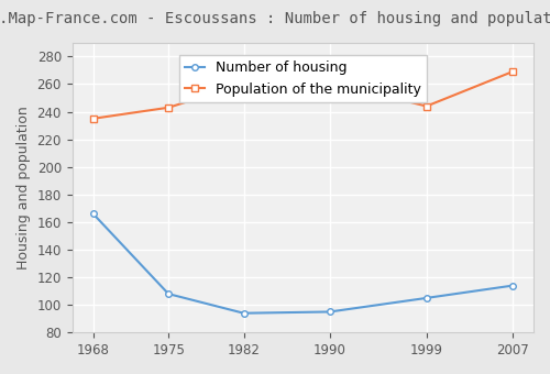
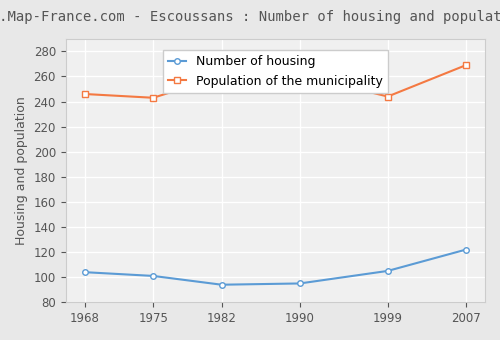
Number of housing/1968: 166 -> 104
Population of the municipality/1968: 235 -> 246
Number of housing/1975: 108 -> 101
Number of housing/2007: 114 -> 122
